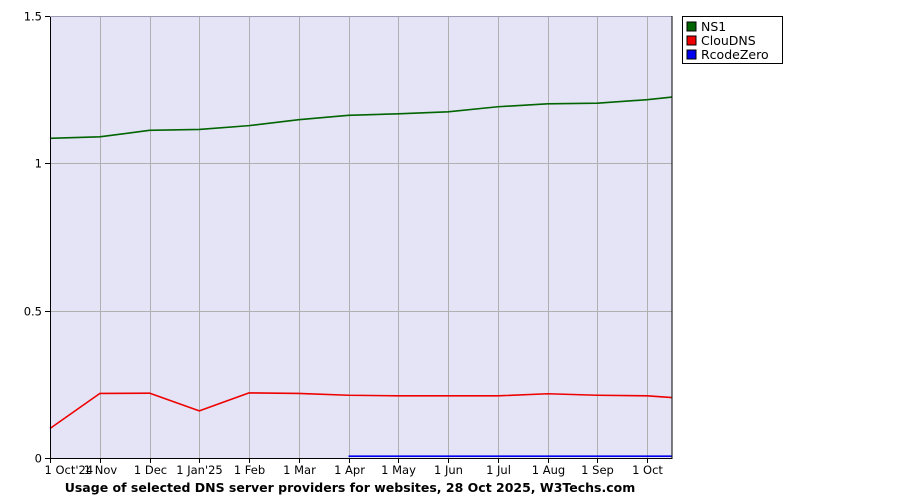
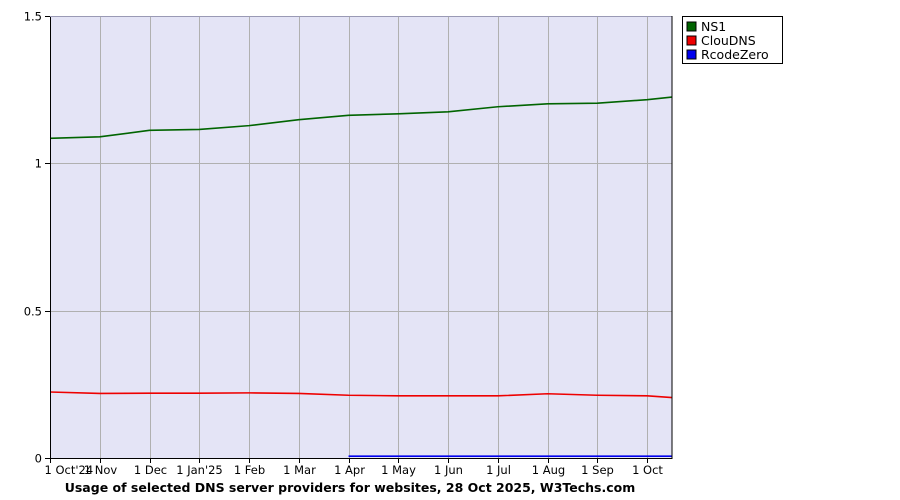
ClouDNS/1 Oct'24: 0.10 -> 0.22
ClouDNS/1 Jan'25: 0.16 -> 0.22
